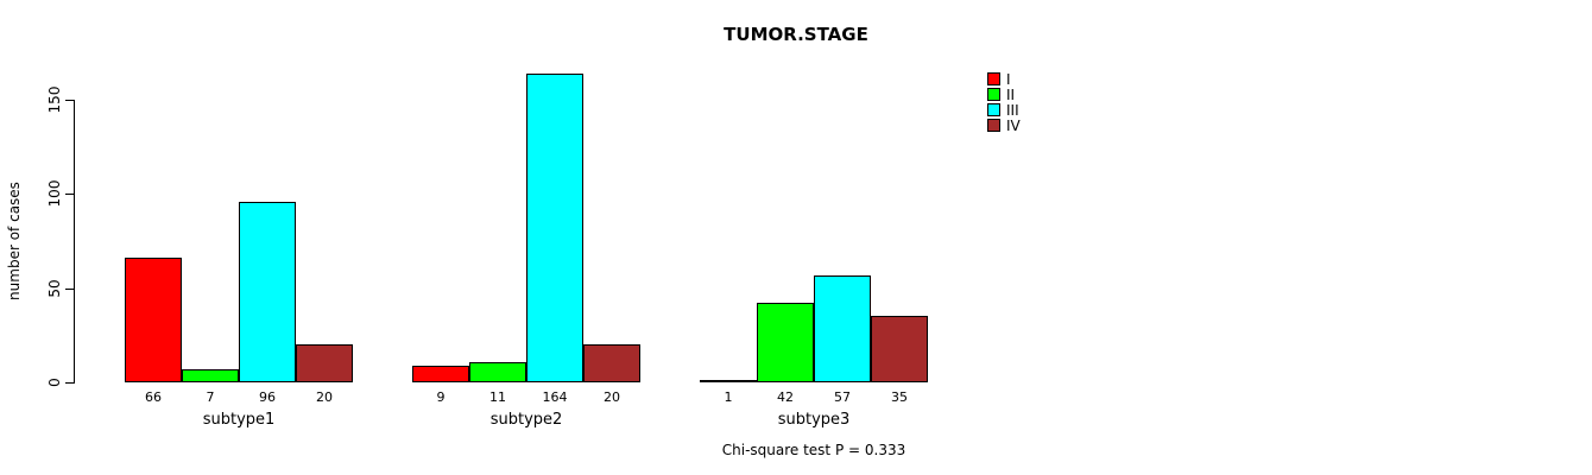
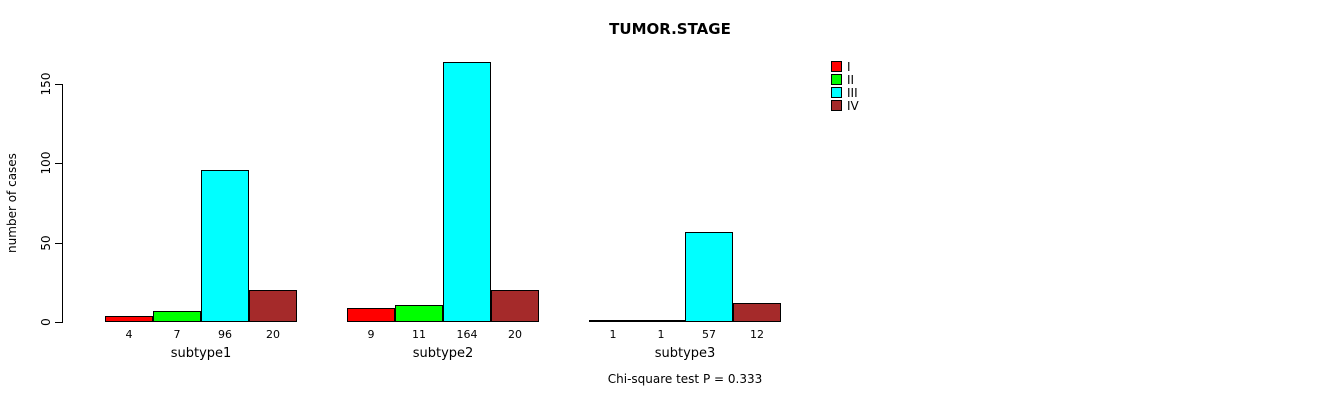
I/subtype1: 66 -> 4
II/subtype3: 42 -> 1
IV/subtype3: 35 -> 12
